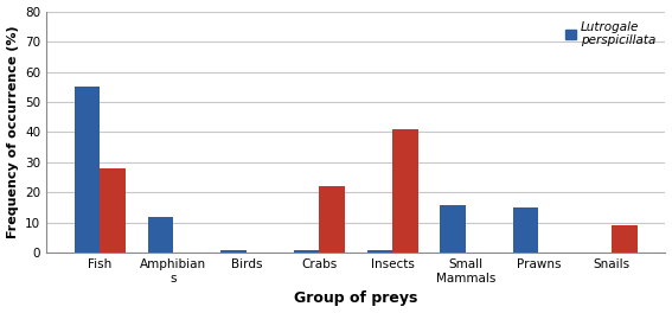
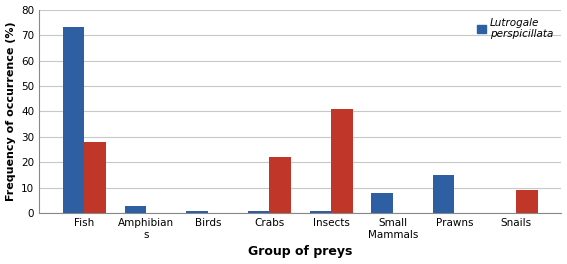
Lutrogale perspicillata/Fish: 55 -> 73
Lutrogale perspicillata/Amphibian s: 12 -> 3
Lutrogale perspicillata/Small Mammals: 16 -> 8
